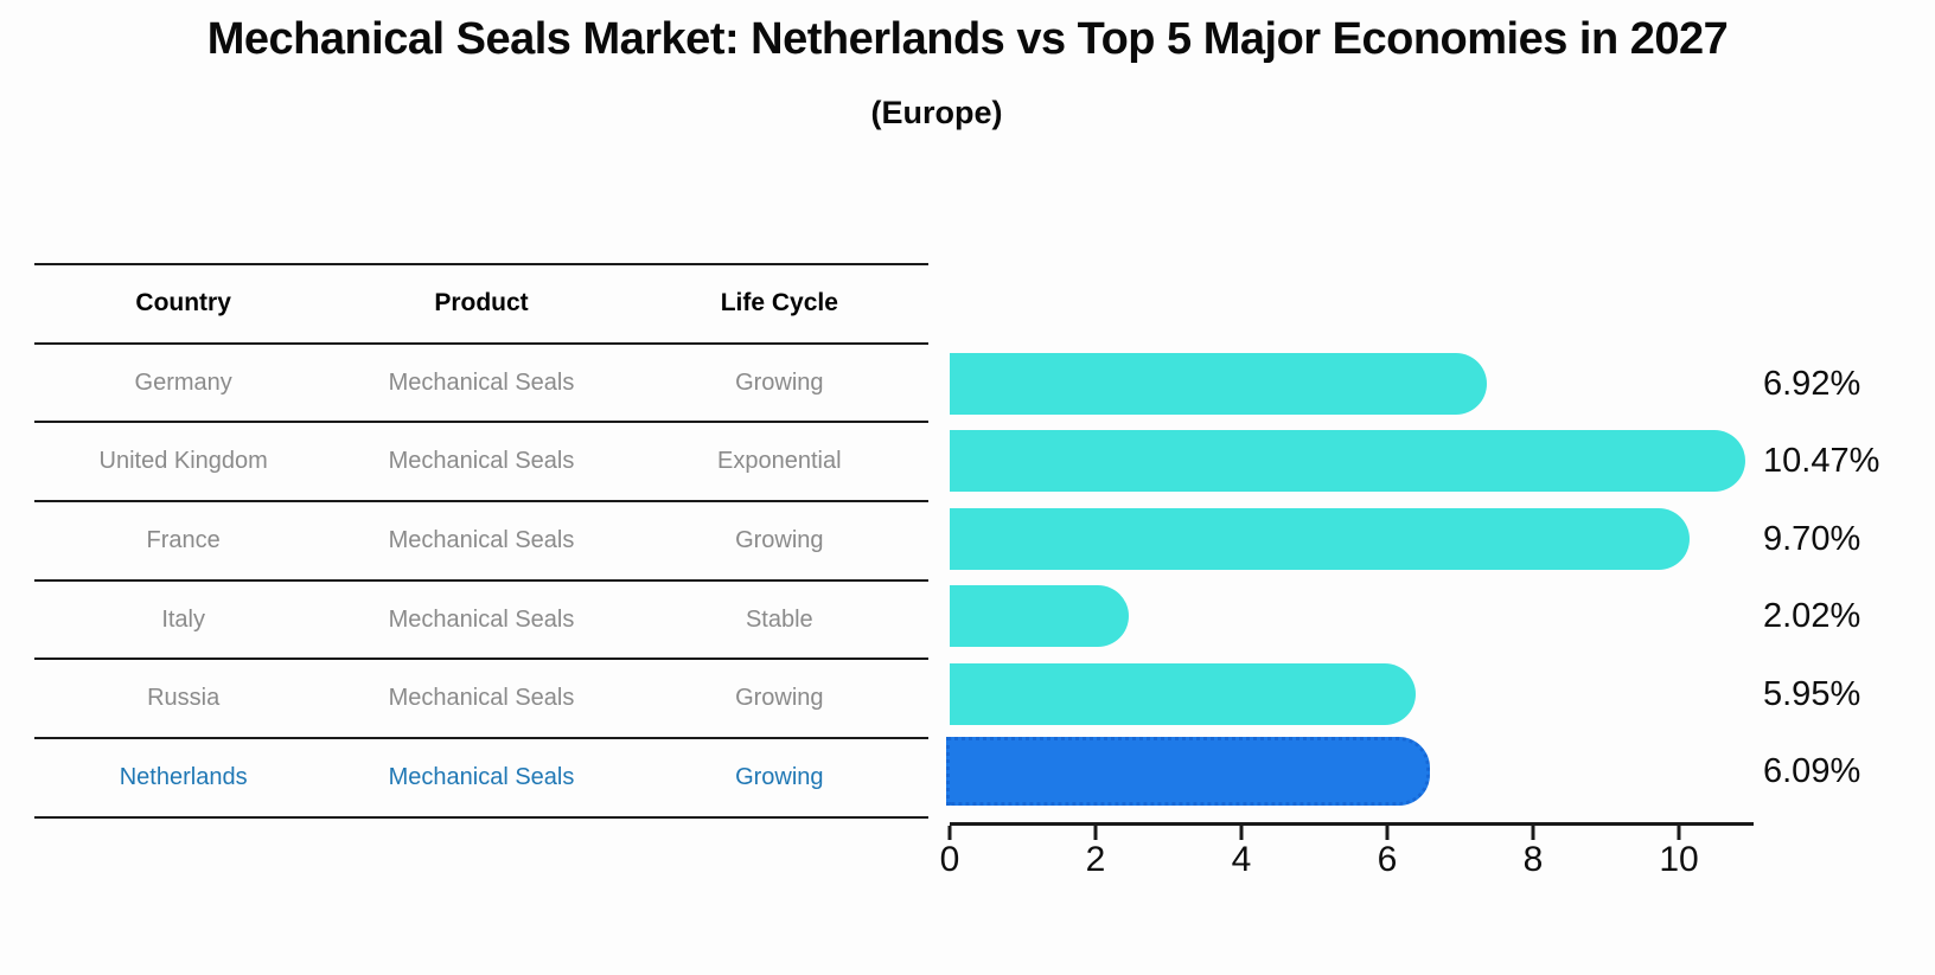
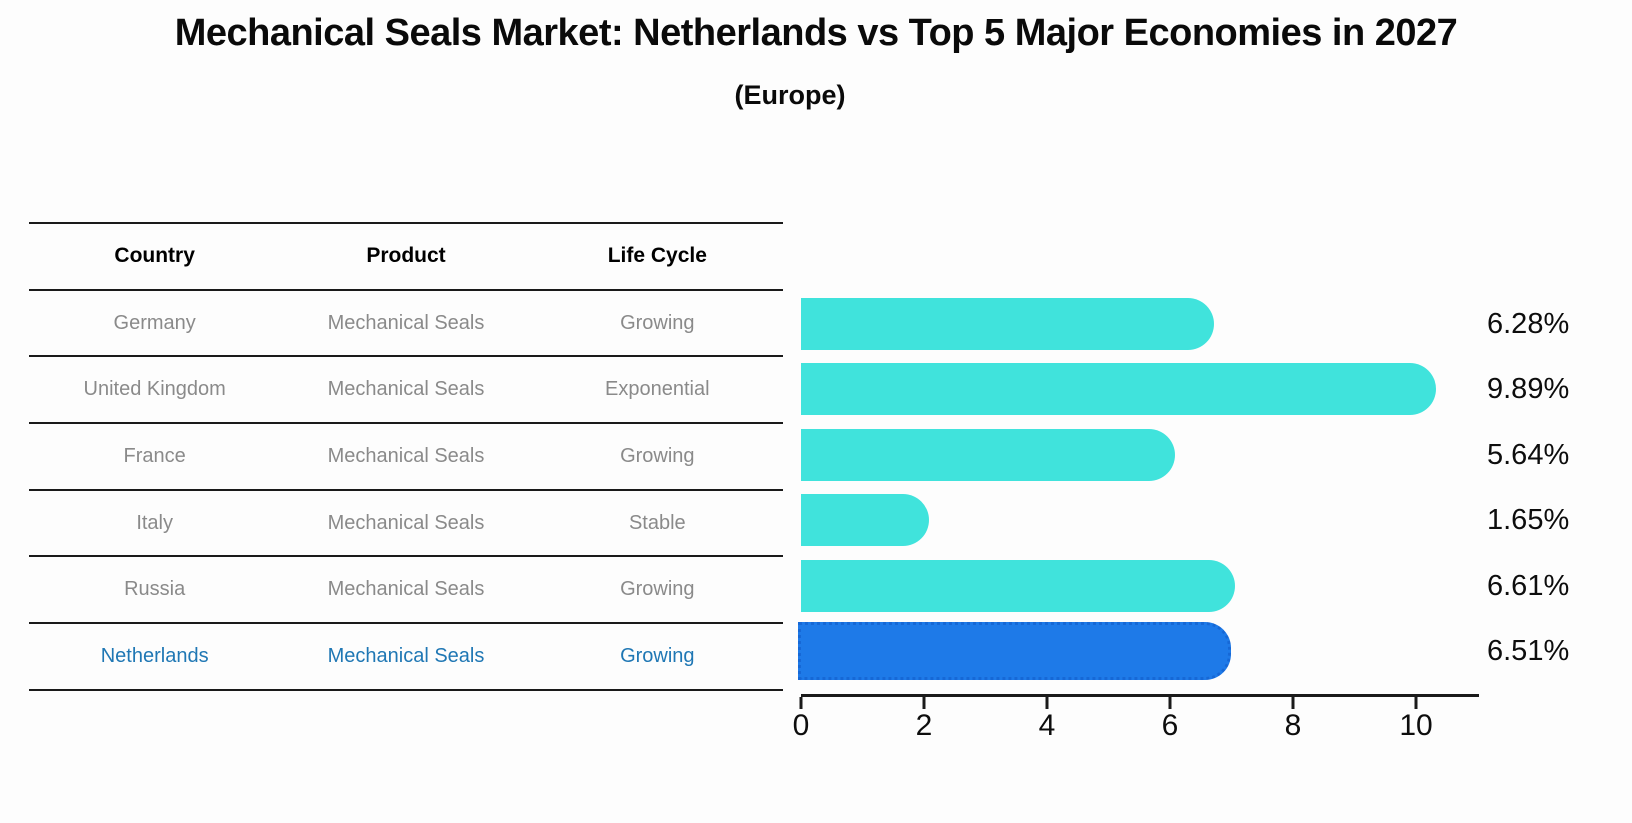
Germany: 6.92% -> 6.28%
United Kingdom: 10.47% -> 9.89%
France: 9.70% -> 5.64%
Italy: 2.02% -> 1.65%
Russia: 5.95% -> 6.61%
Netherlands: 6.09% -> 6.51%
